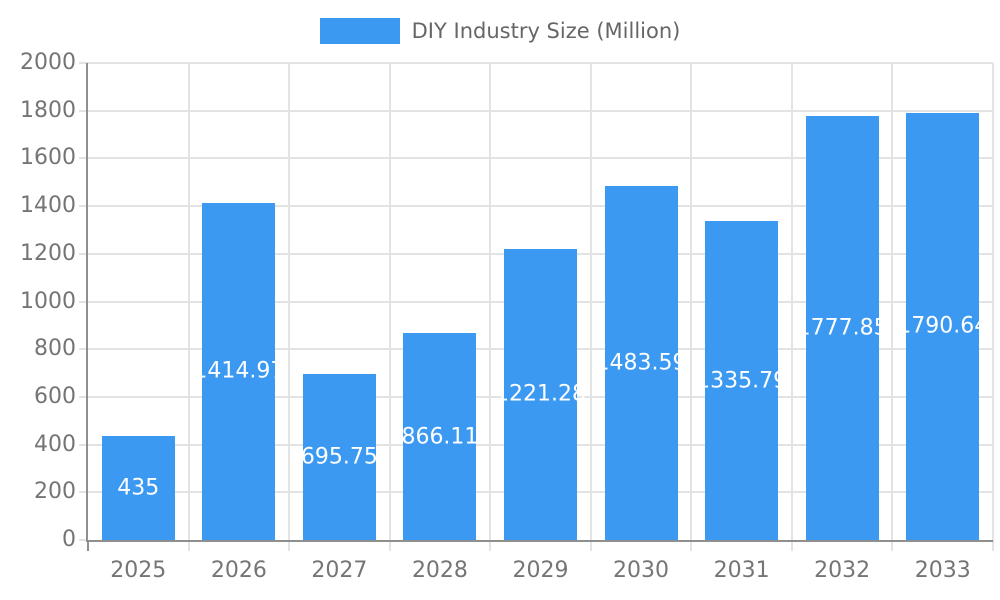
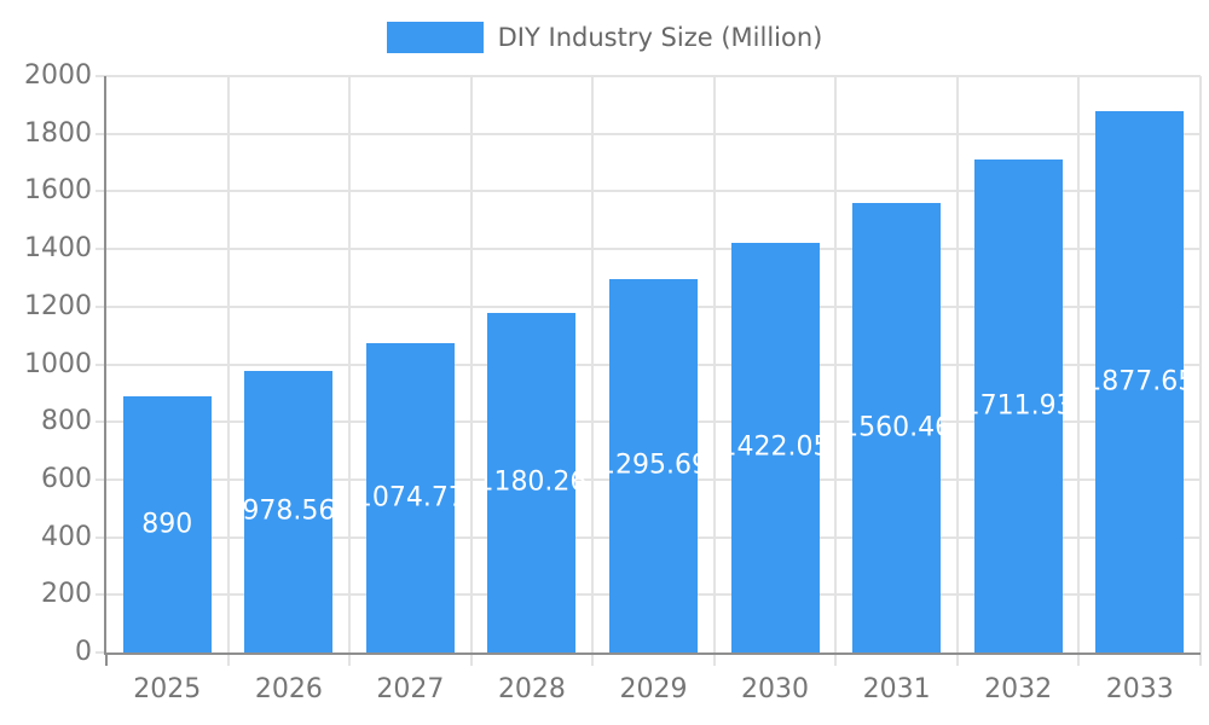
2025: 435 -> 890
2026: 1414.97 -> 978.56
2027: 695.75 -> 1074.77
2028: 866.11 -> 1180.26
2029: 1221.28 -> 1295.69
2030: 1483.59 -> 1422.05
2031: 1335.79 -> 1560.46
2032: 1777.85 -> 1711.93
2033: 1790.64 -> 1877.65
